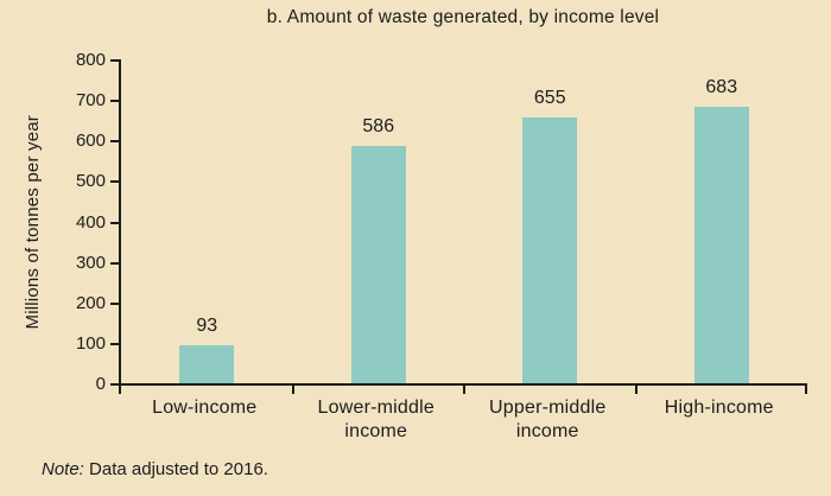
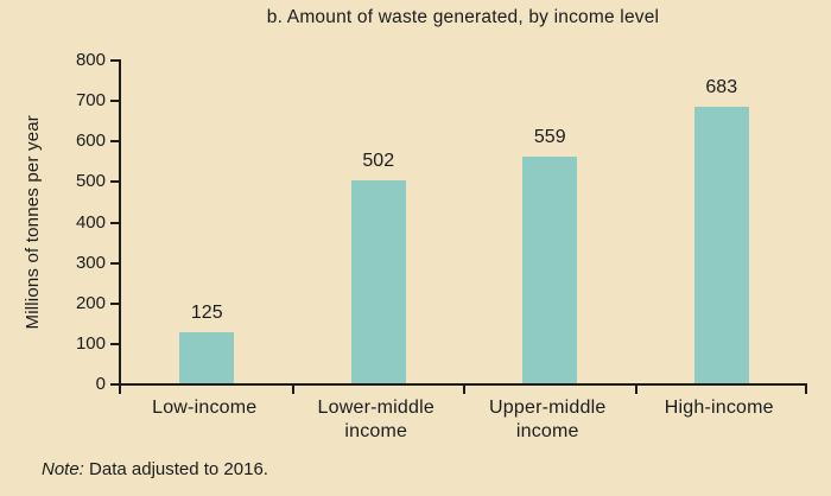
Low-income: 93 -> 125
Lower-middle income: 586 -> 502
Upper-middle income: 655 -> 559
